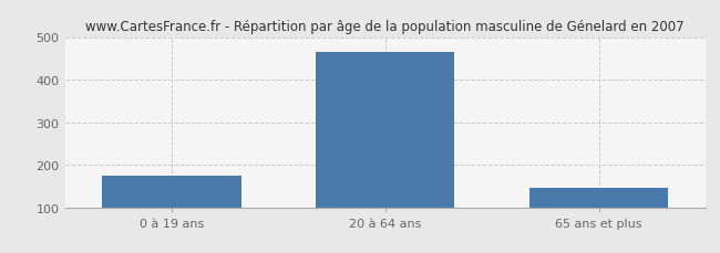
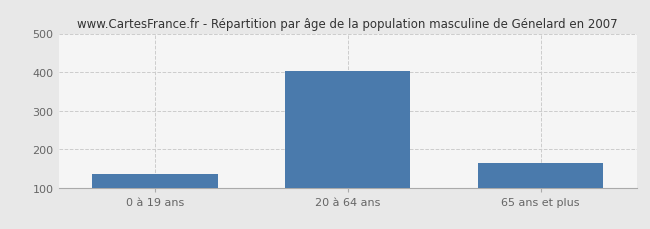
0 à 19 ans: 175 -> 135
20 à 64 ans: 465 -> 403
65 ans et plus: 145 -> 163
